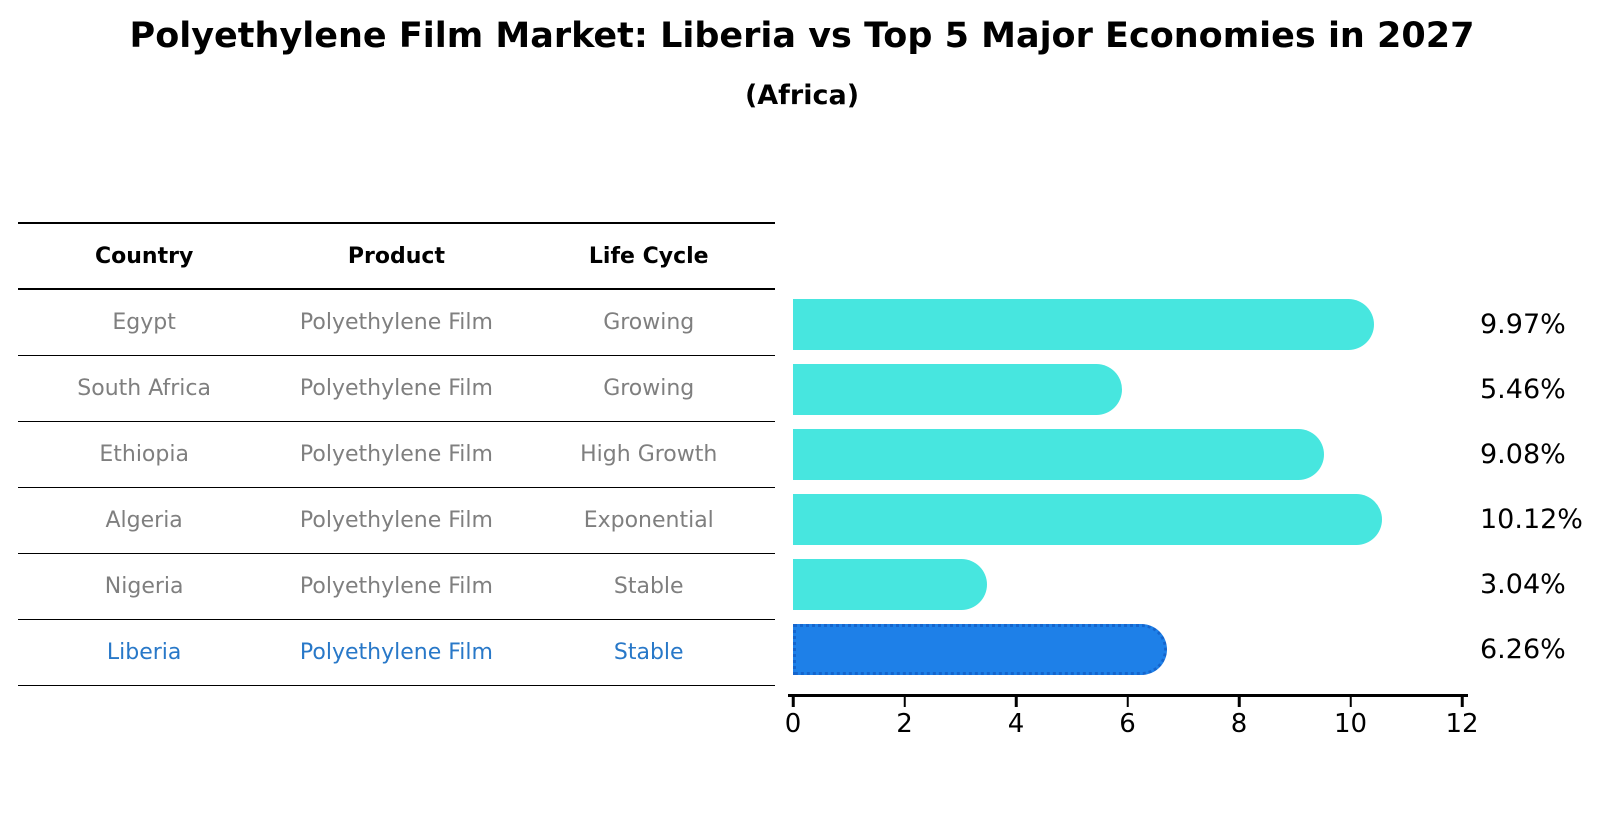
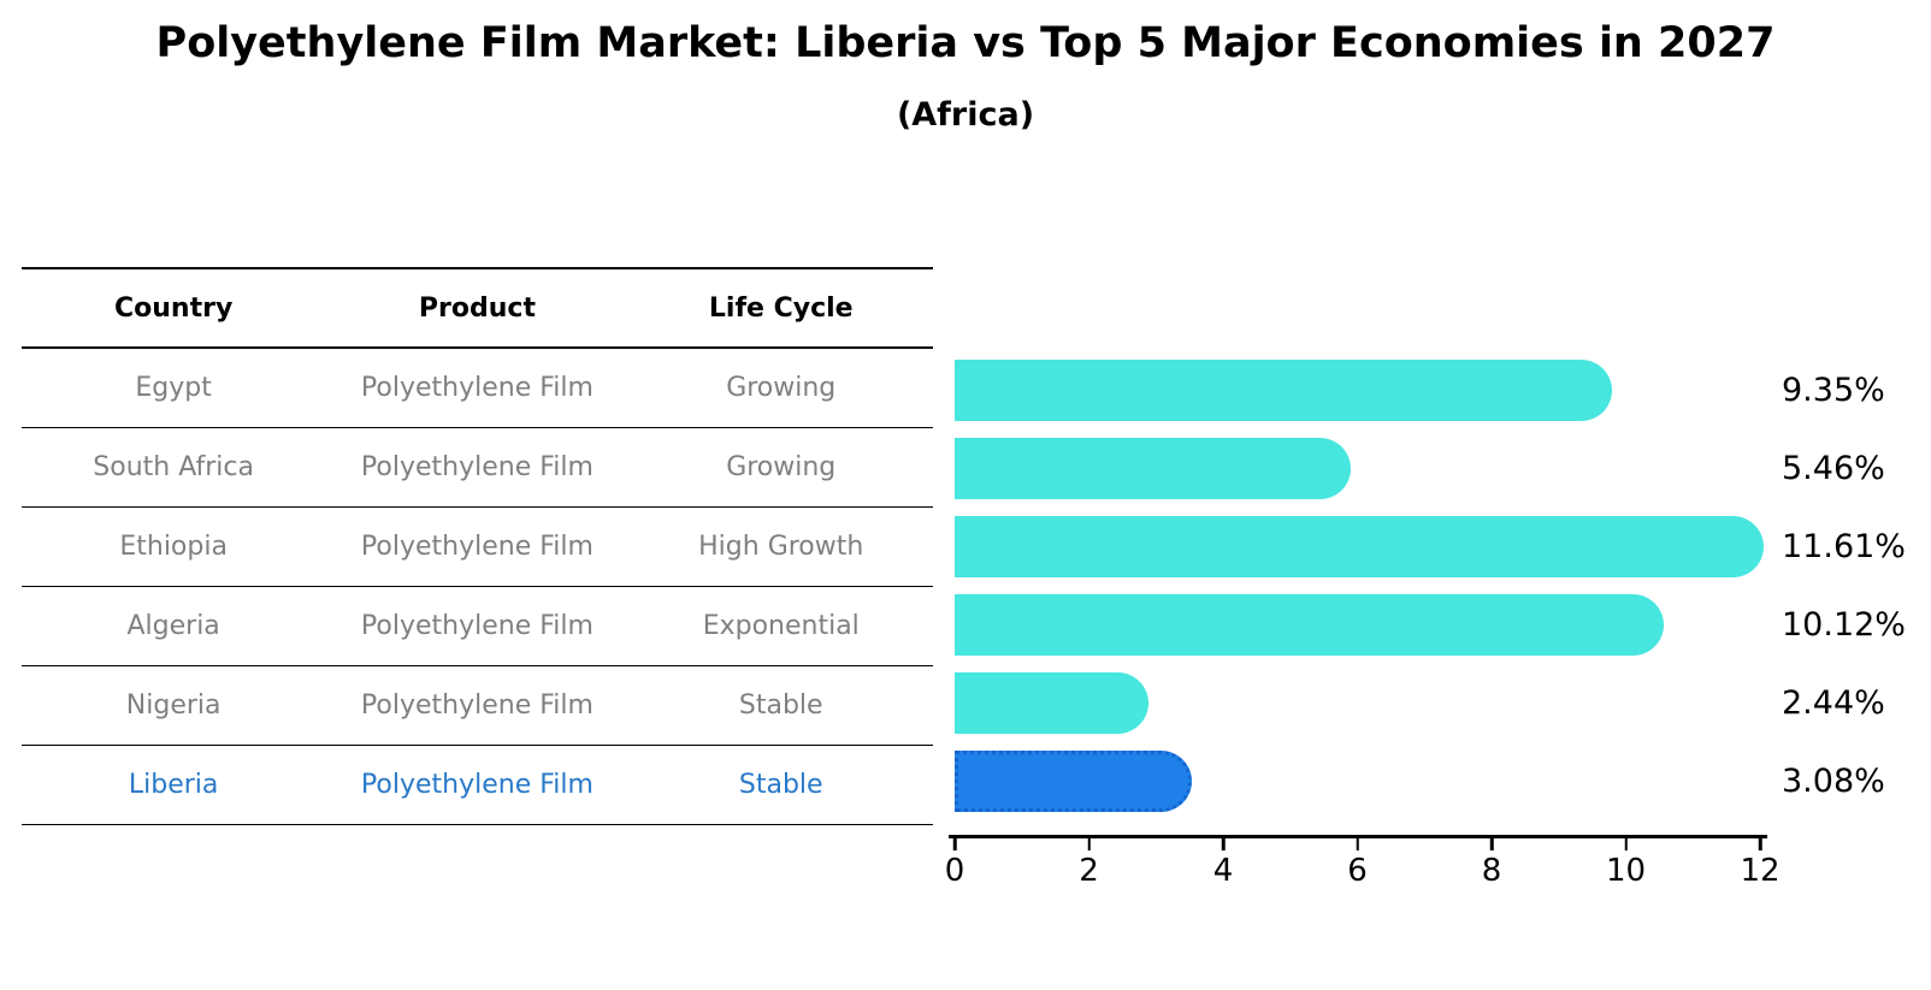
Egypt: 9.97% -> 9.35%
Ethiopia: 9.08% -> 11.61%
Nigeria: 3.04% -> 2.44%
Liberia: 6.26% -> 3.08%
